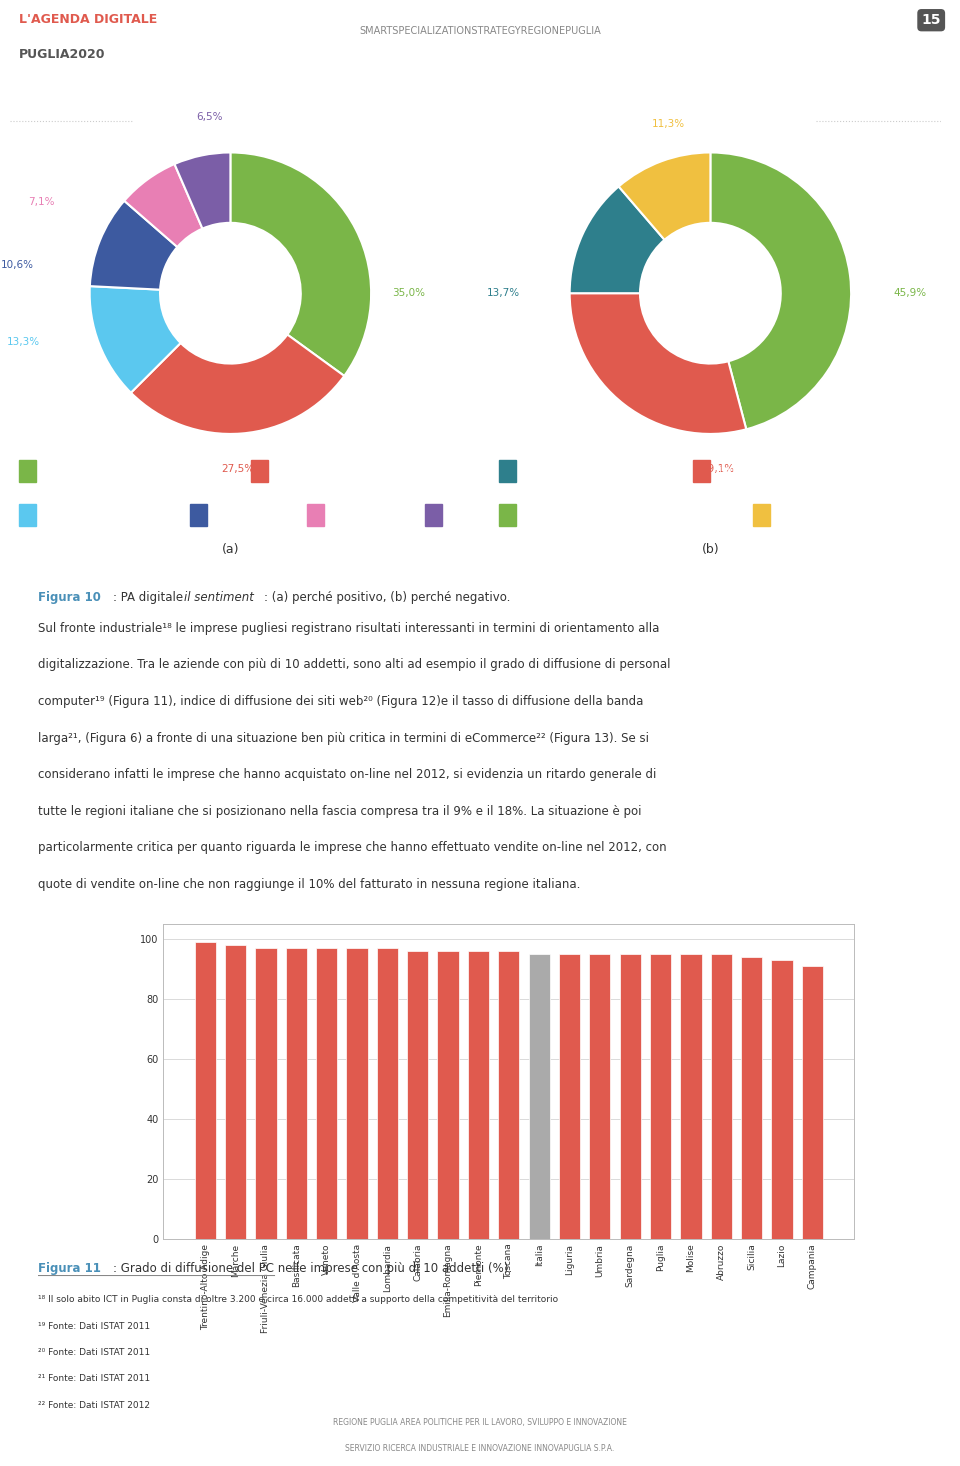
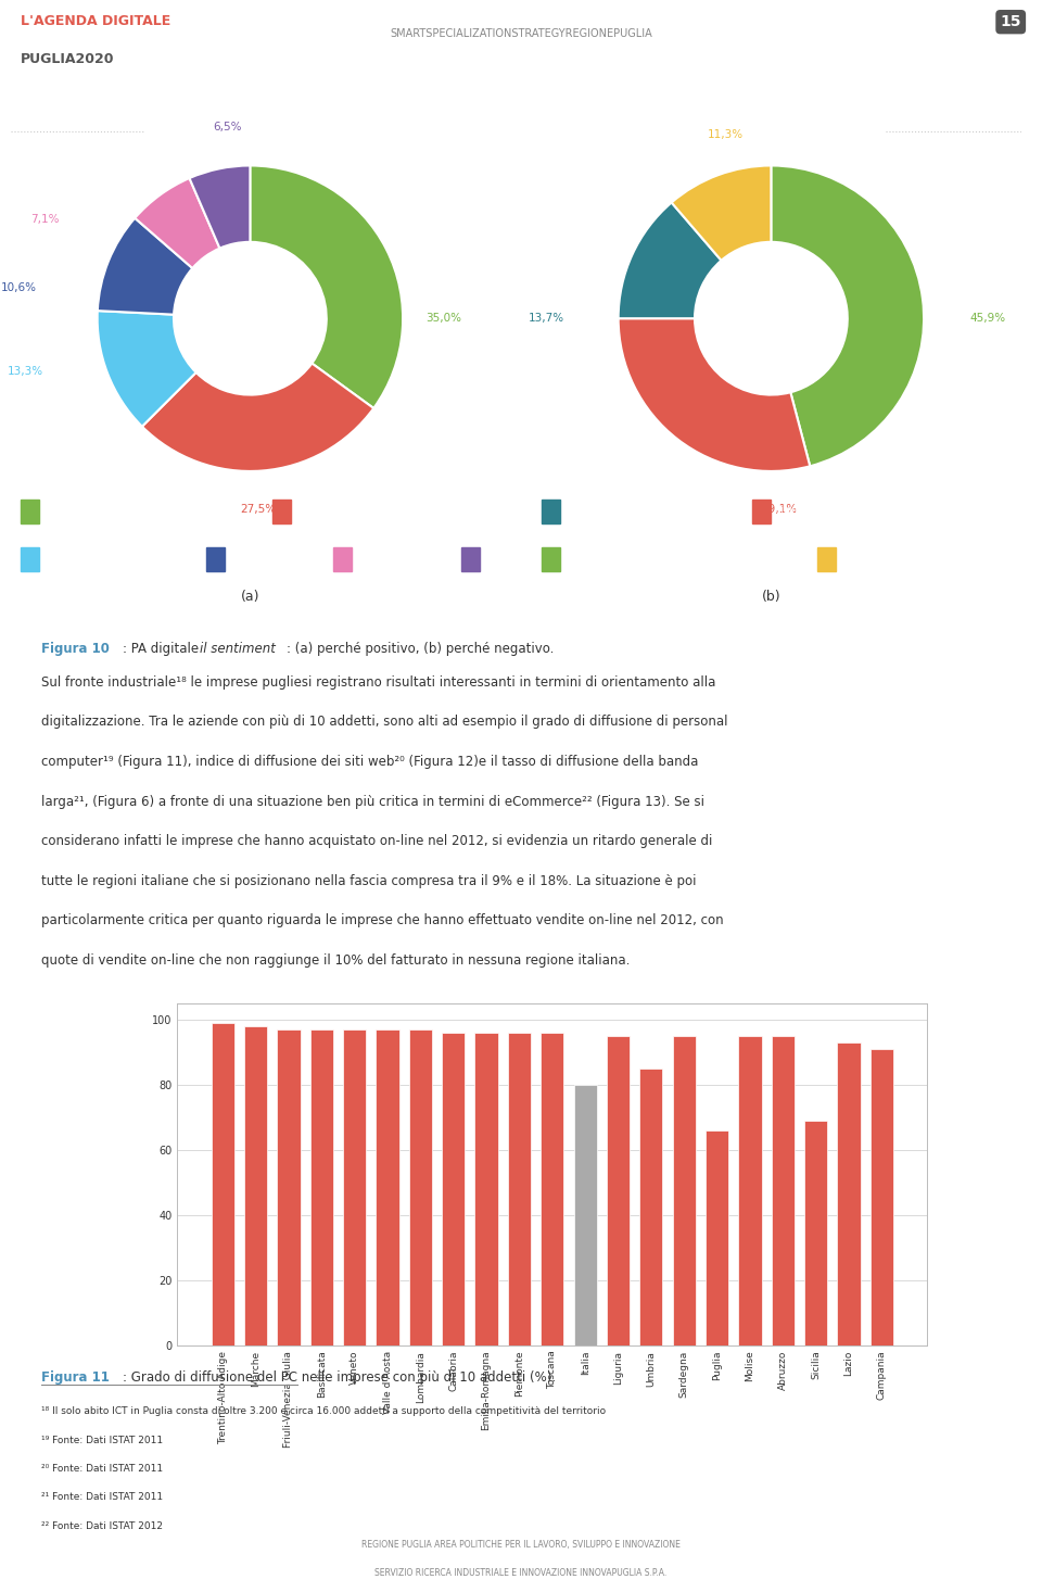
Italia: 95 -> 80
Umbria: 95 -> 85
Puglia: 95 -> 66
Sicilia: 94 -> 69
